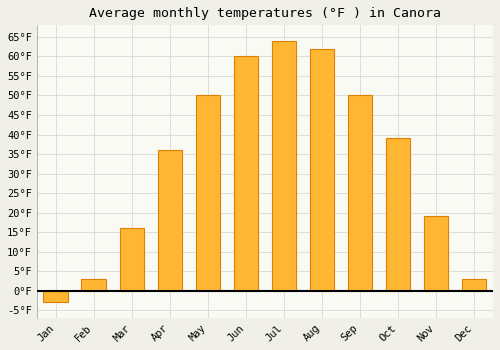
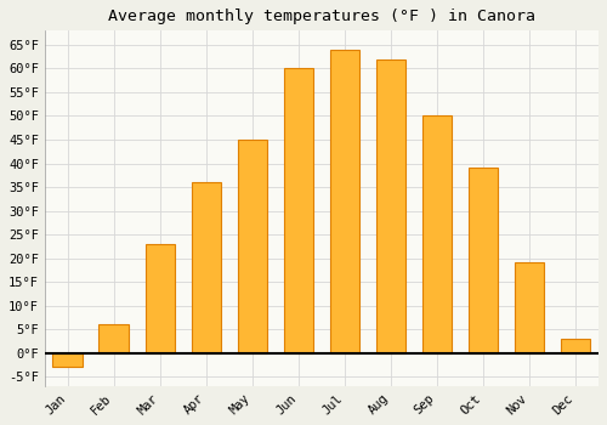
Feb: 3°F -> 6°F
Mar: 16°F -> 23°F
May: 50°F -> 45°F
